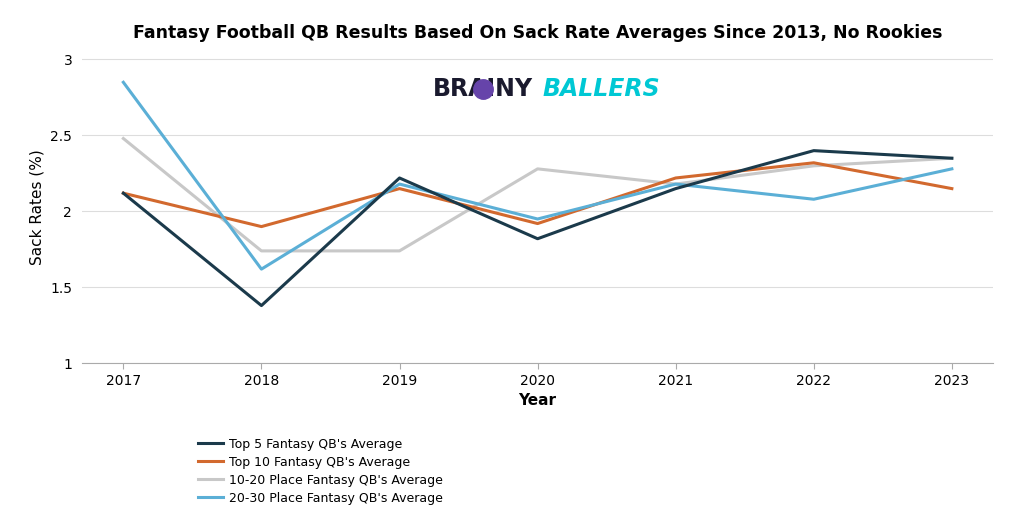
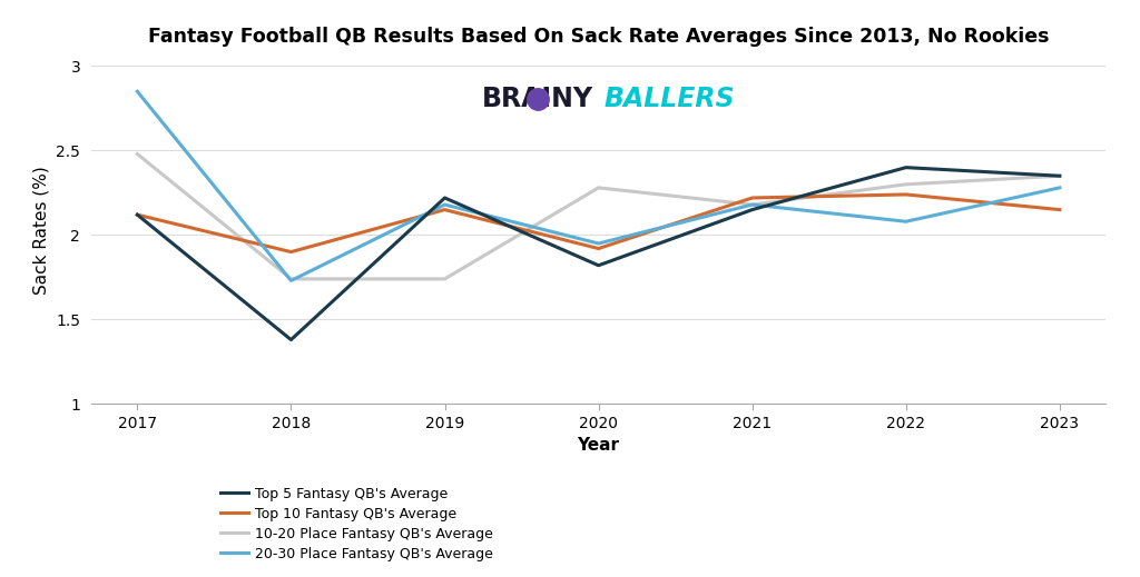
20-30 Place Fantasy QB's Average/2018: 1.62 -> 1.73
Top 10 Fantasy QB's Average/2022: 2.32 -> 2.24
